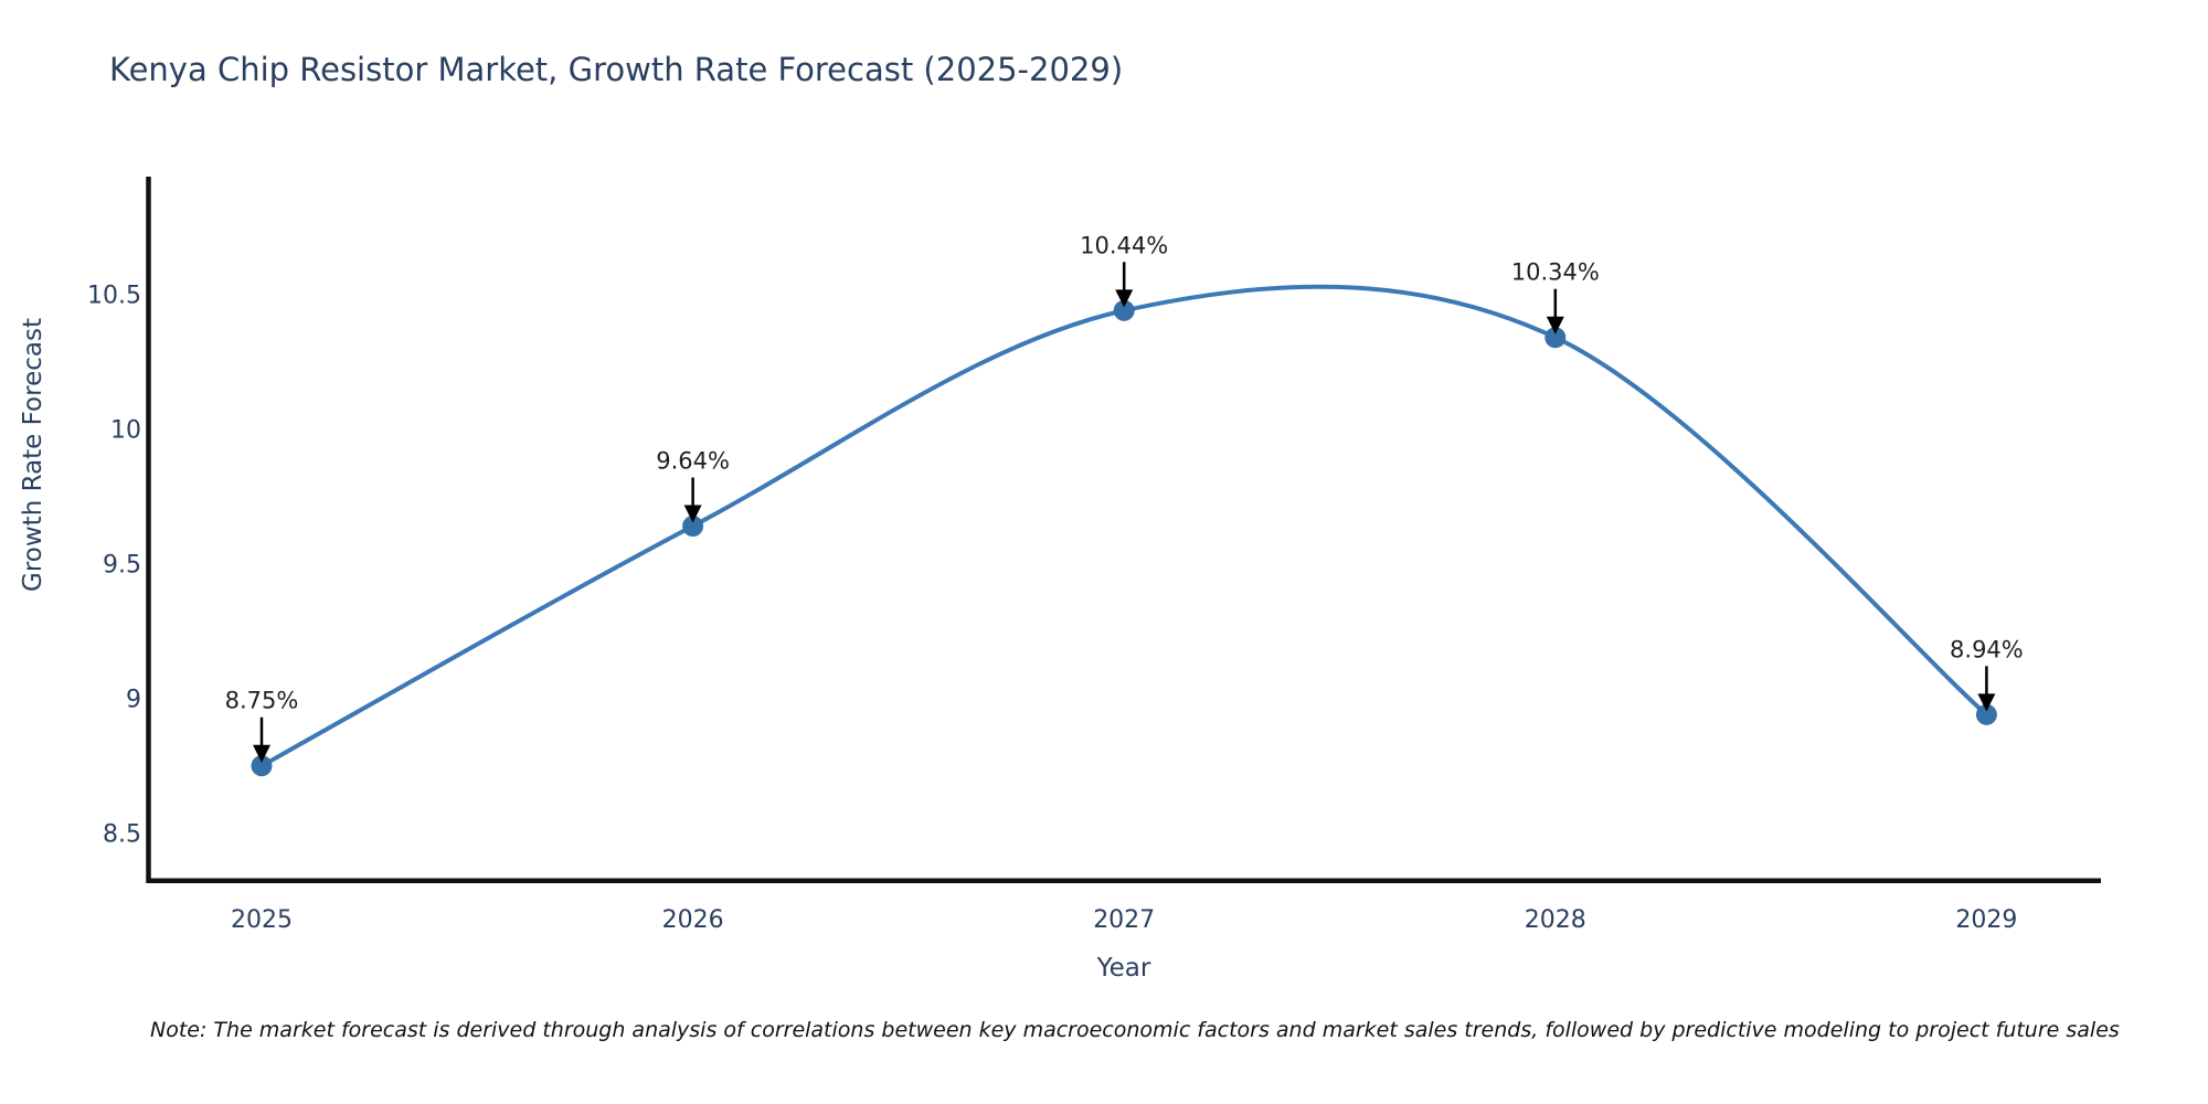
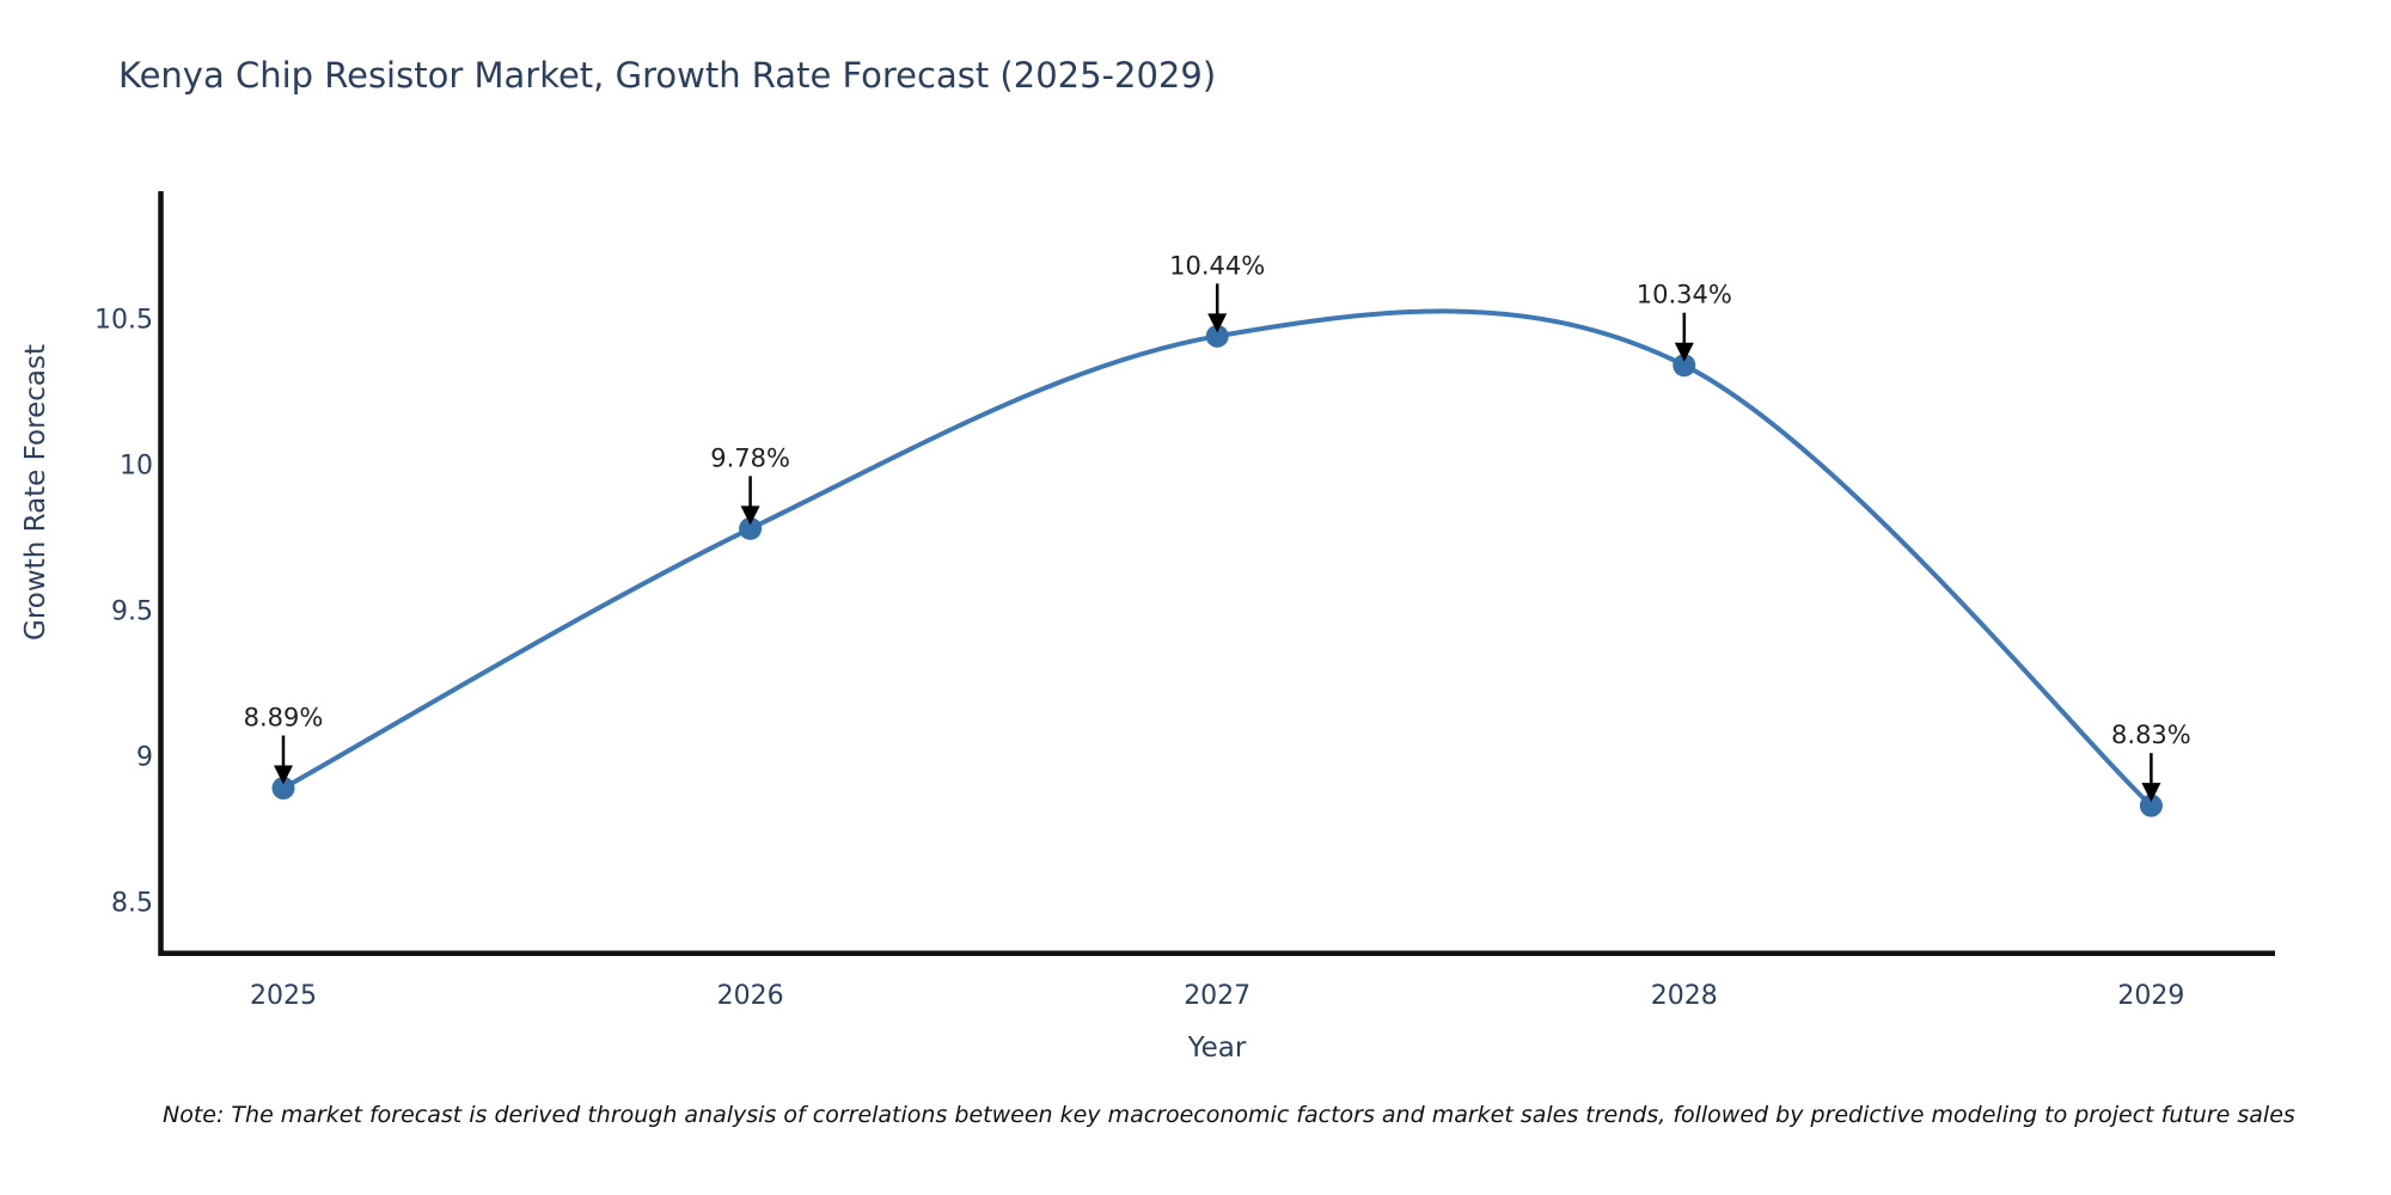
2025: 8.75% -> 8.89%
2026: 9.64% -> 9.78%
2029: 8.94% -> 8.83%
